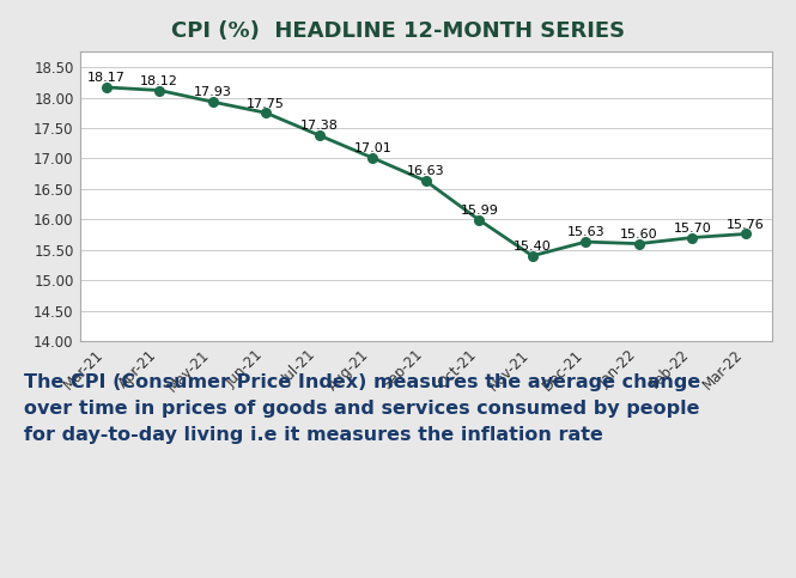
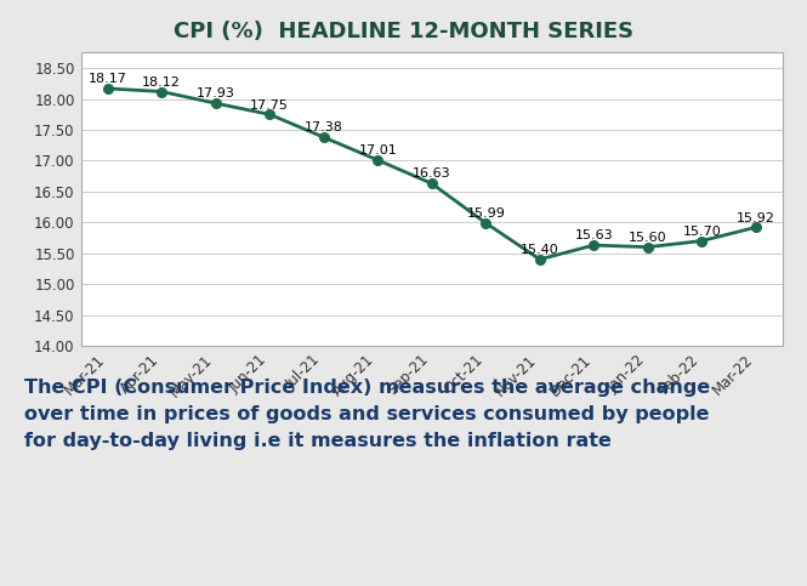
Mar-22: 15.76 -> 15.92
